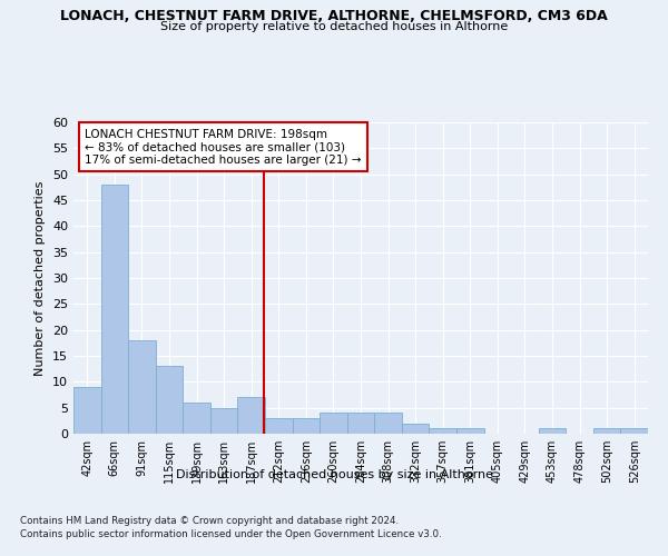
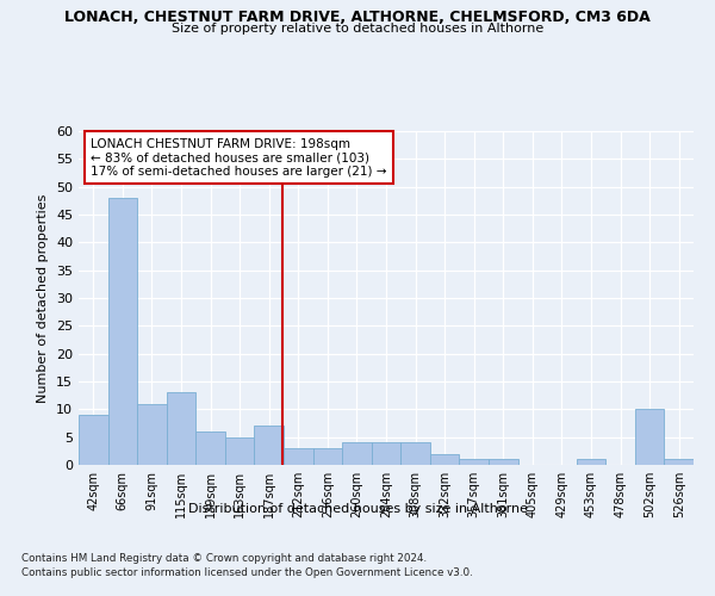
91sqm: 18 -> 11
502sqm: 1 -> 10
